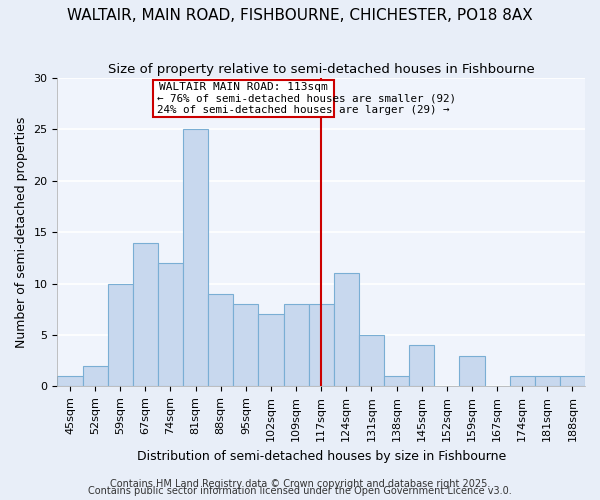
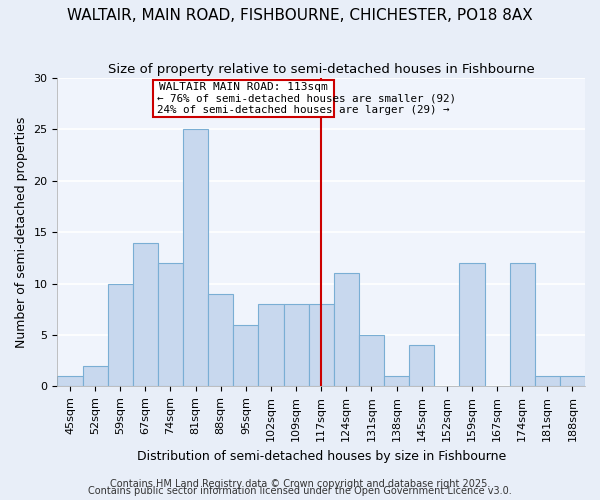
95sqm: 8 -> 6
102sqm: 7 -> 8
159sqm: 3 -> 12
174sqm: 1 -> 12
